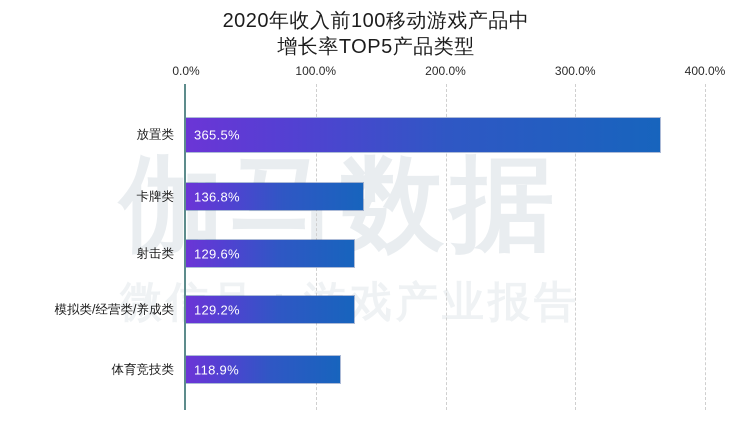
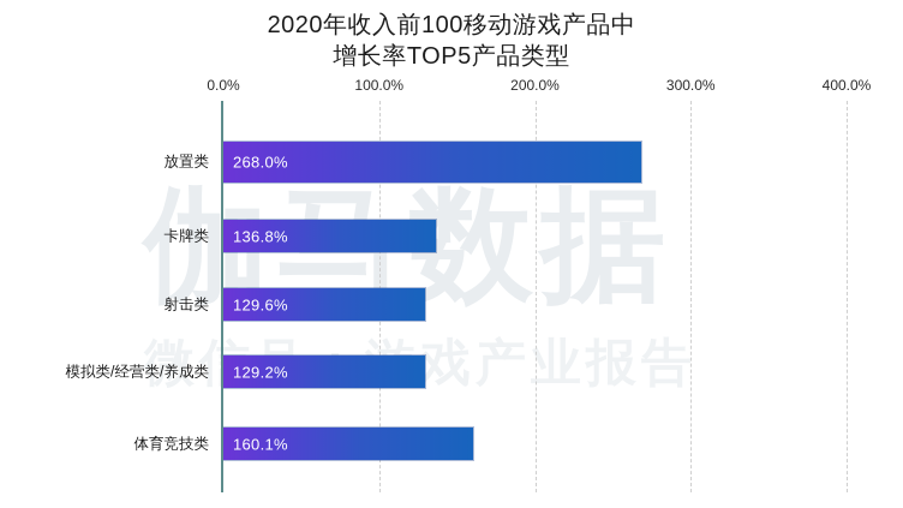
放置类: 365.5% -> 268.0%
体育竞技类: 118.9% -> 160.1%
